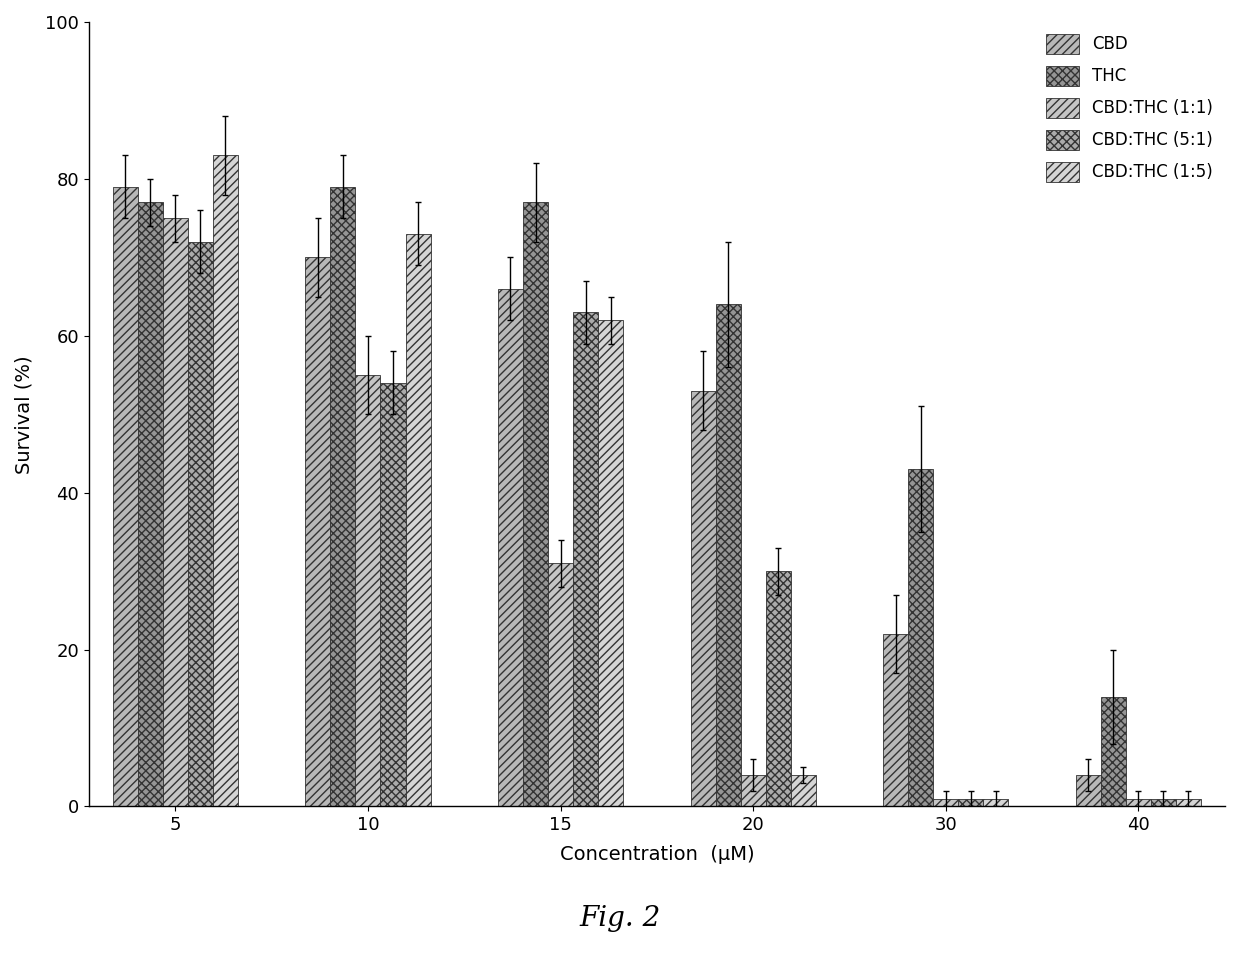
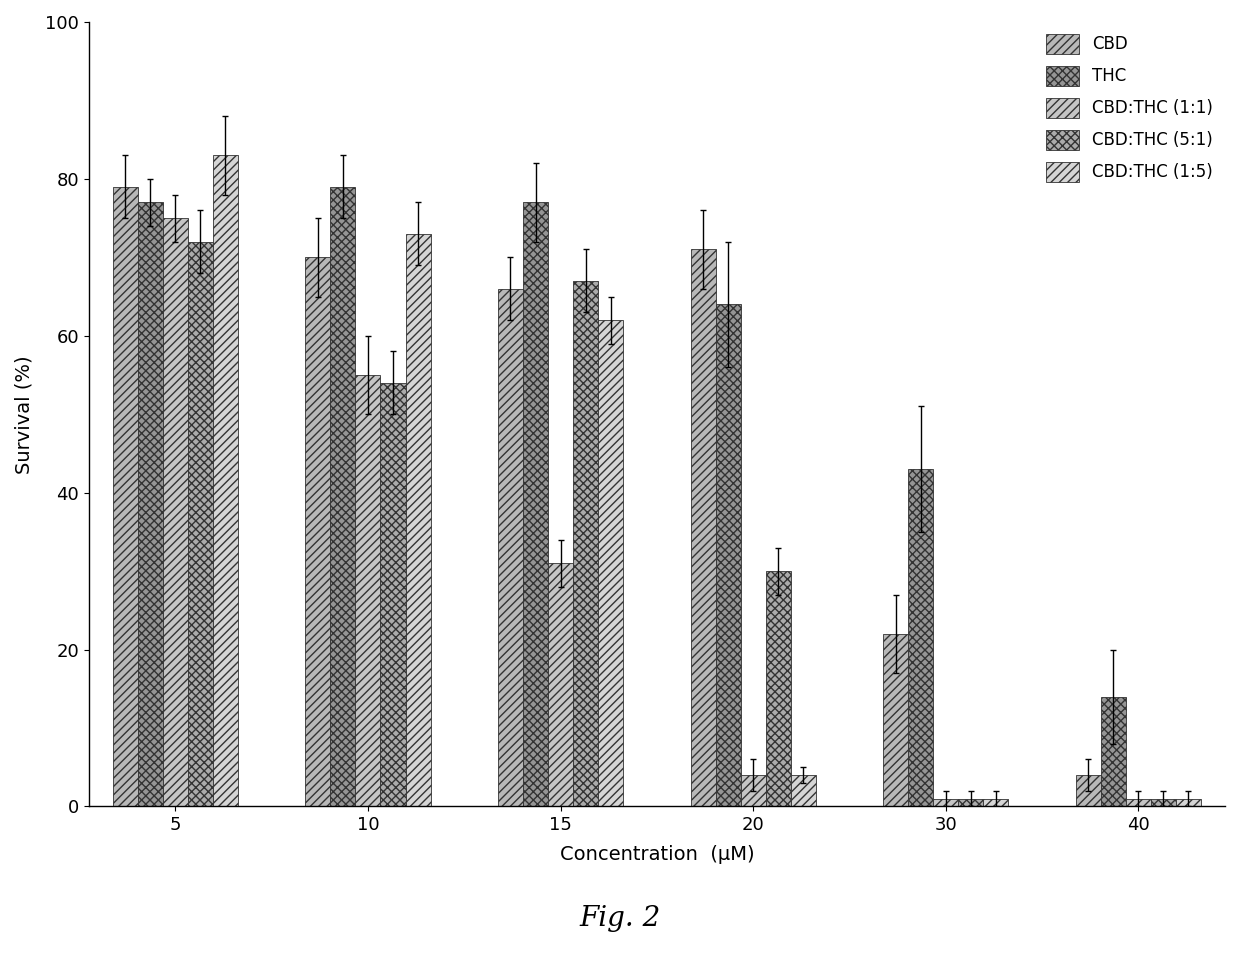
CBD:THC (5:1)/15: 63 -> 67
CBD/20: 53 -> 71
